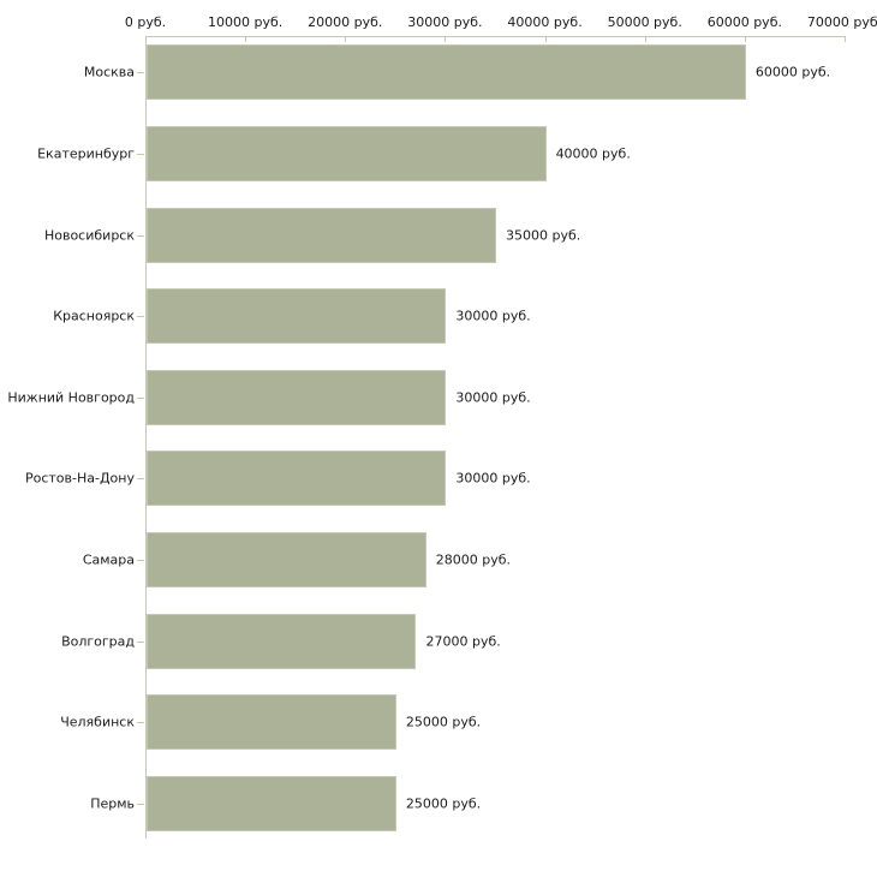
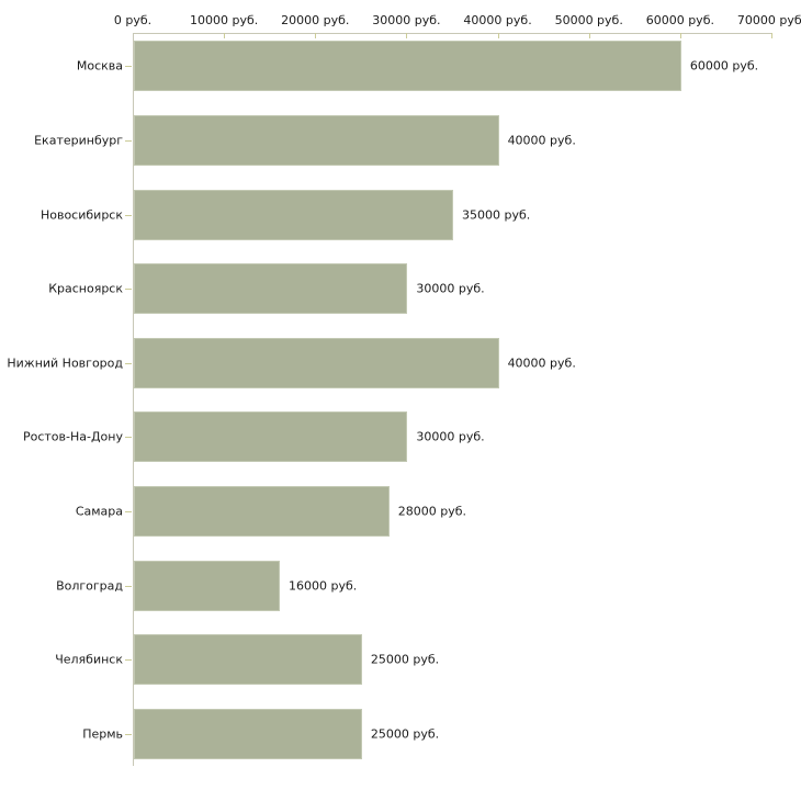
Нижний Новгород: 30000 -> 40000
Волгоград: 27000 -> 16000
